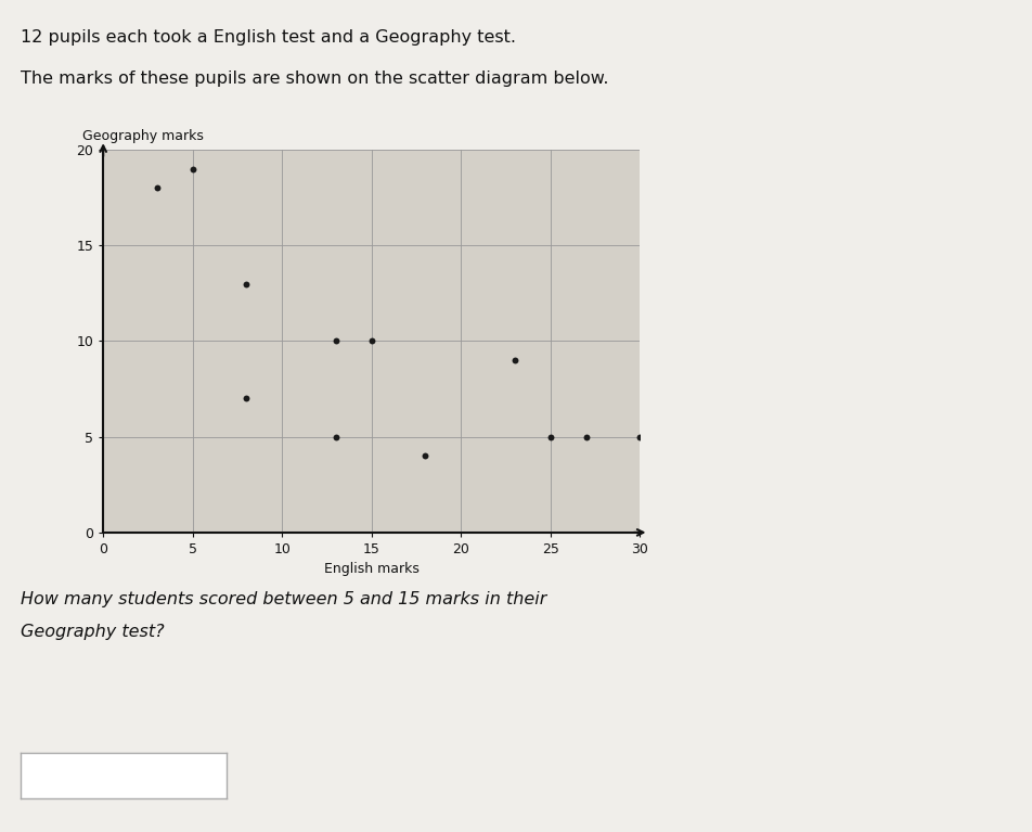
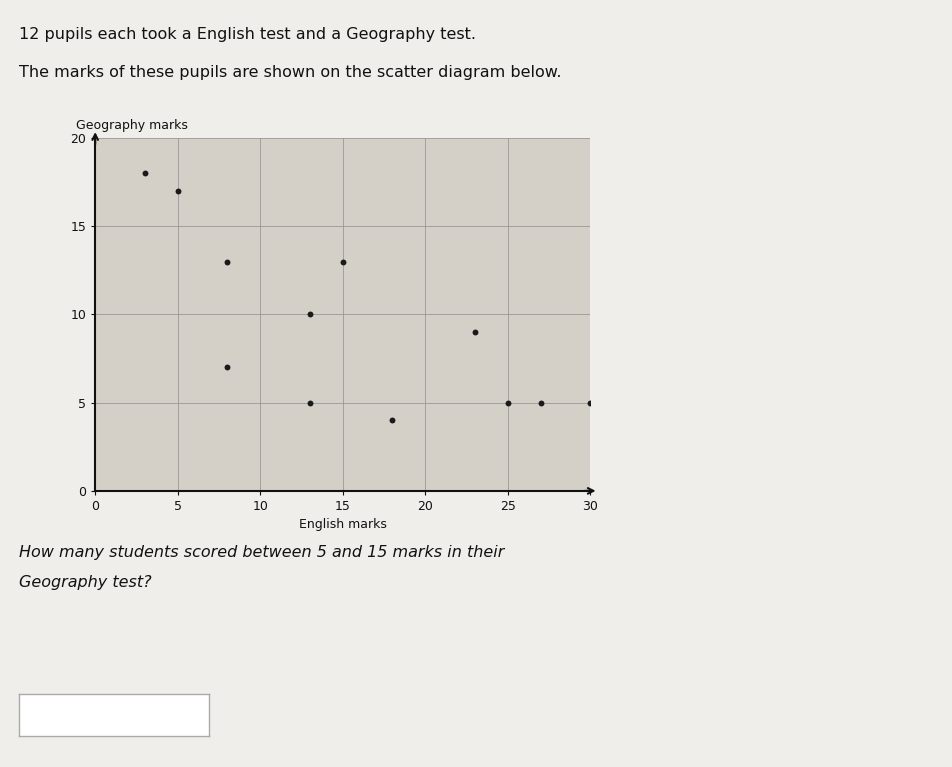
5: 19 -> 17
15: 10 -> 13
